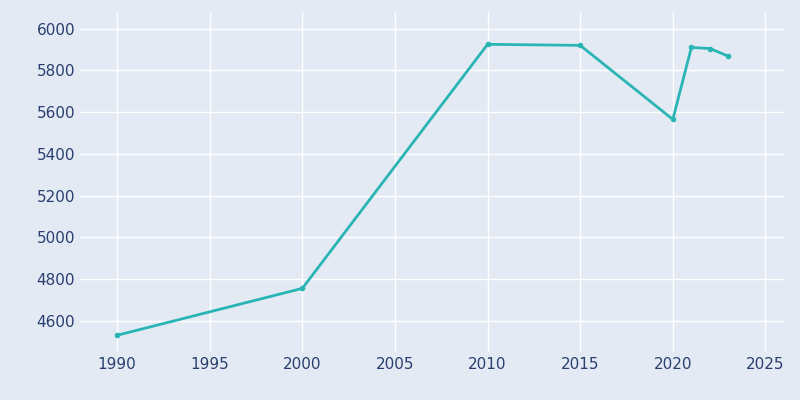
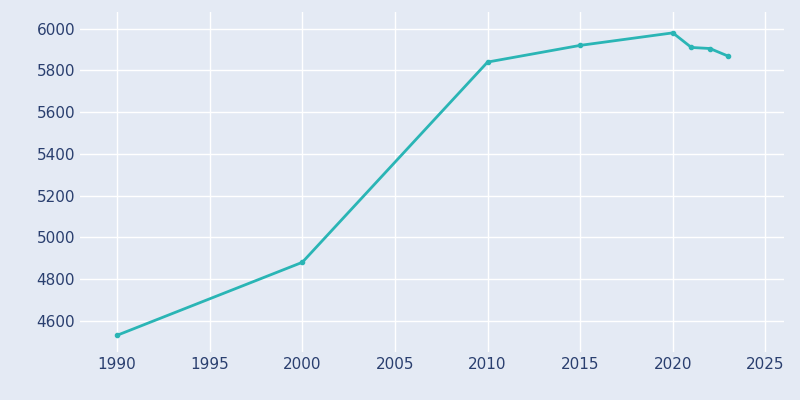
2000: 4755 -> 4880
2010: 5925 -> 5840
2020: 5565 -> 5980
